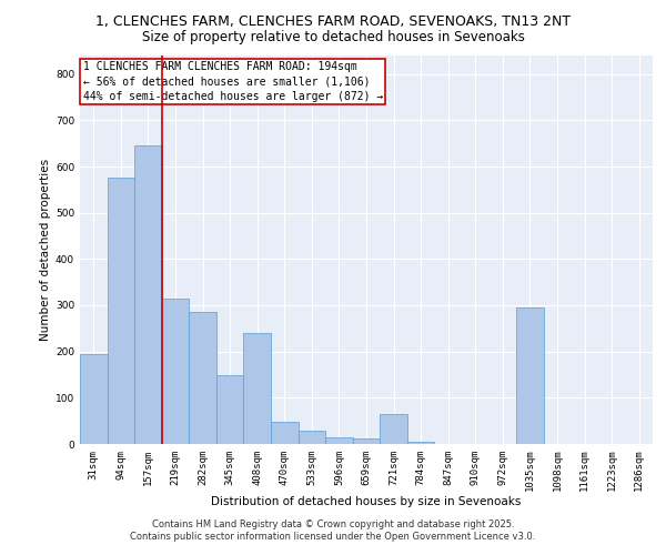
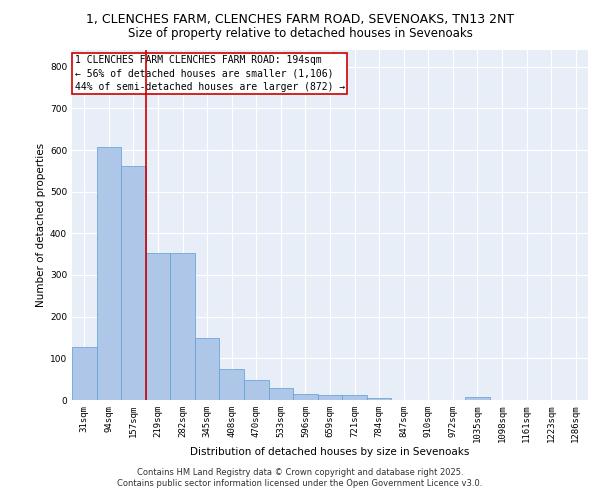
31sqm: 195 -> 128
94sqm: 575 -> 607
157sqm: 645 -> 562
219sqm: 315 -> 352
282sqm: 285 -> 352
408sqm: 240 -> 75
721sqm: 65 -> 12
1035sqm: 295 -> 7
